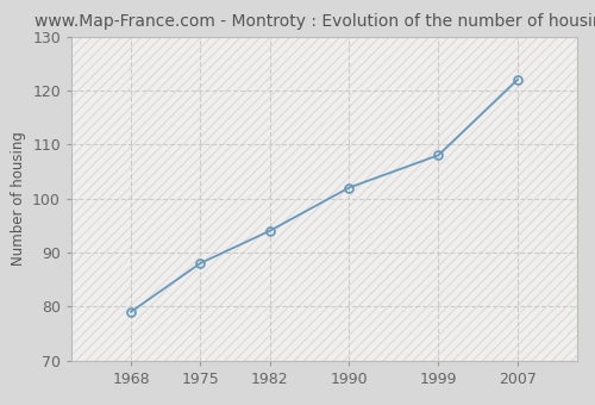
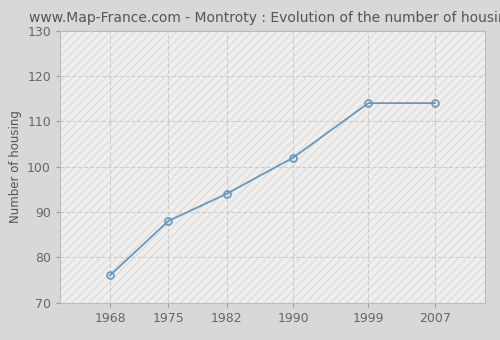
1968: 79 -> 76
1999: 108 -> 114
2007: 122 -> 114
